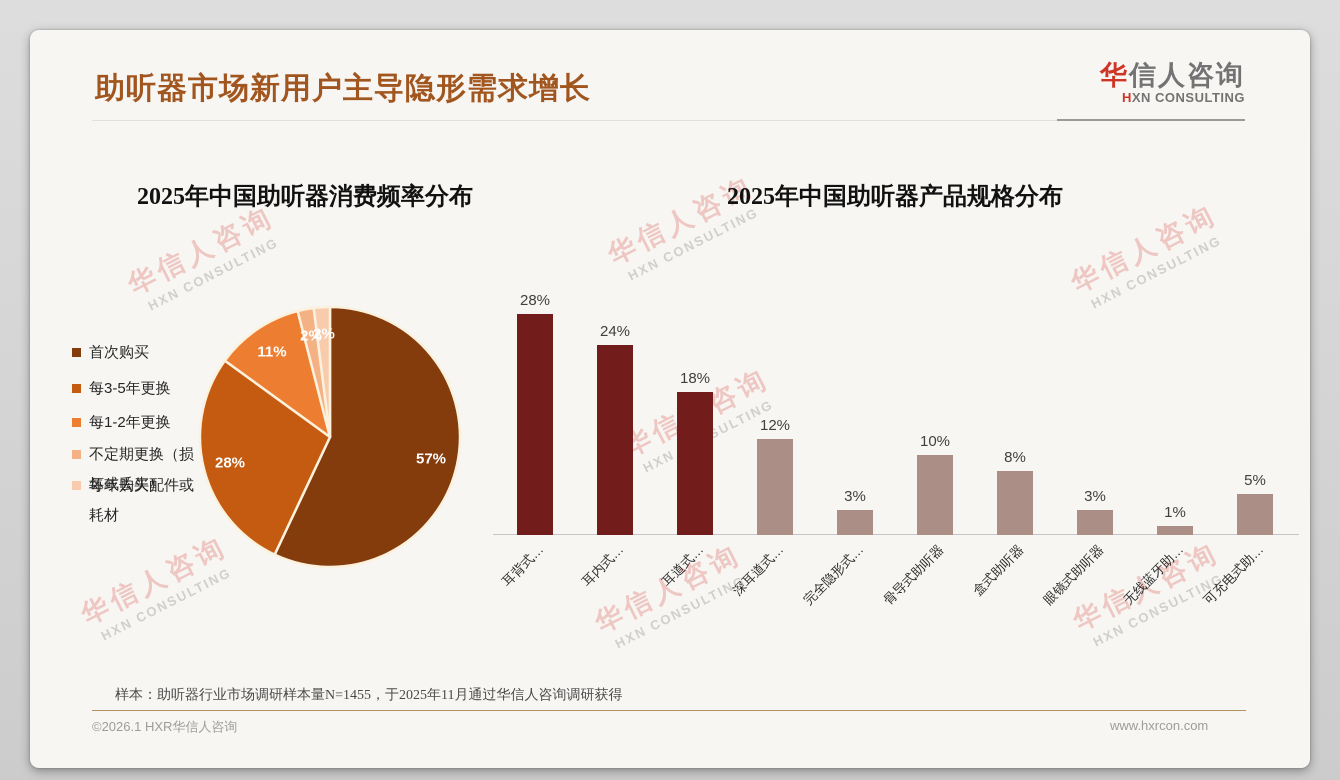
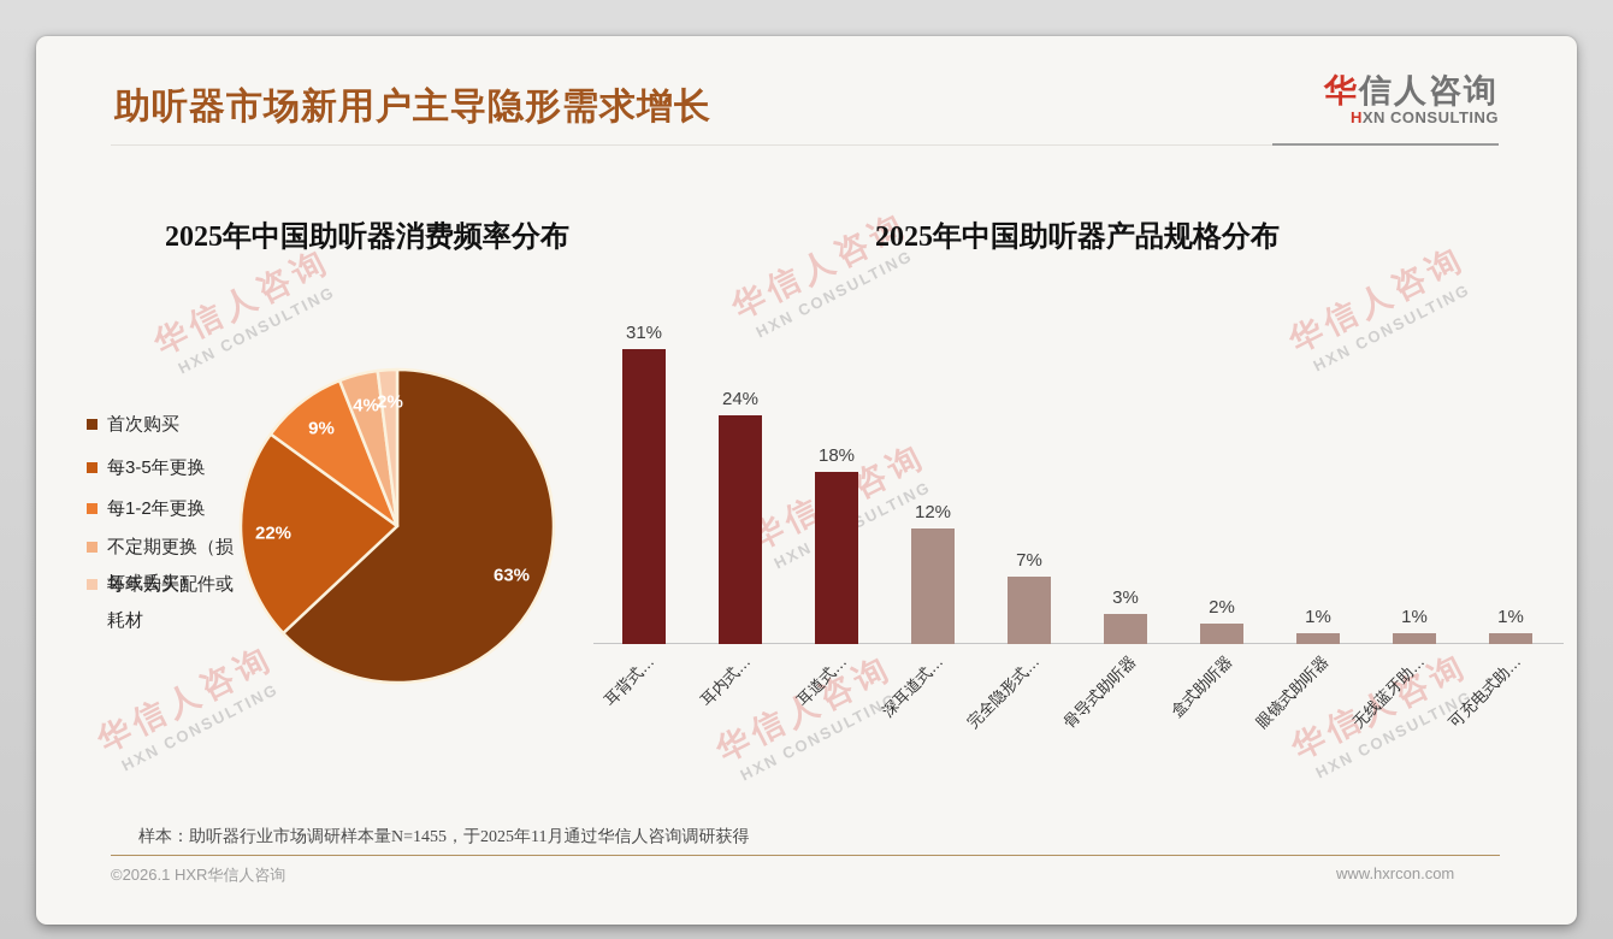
2025年中国助听器消费频率分布/首次购买: 57% -> 63%
2025年中国助听器消费频率分布/每3-5年更换: 28% -> 22%
2025年中国助听器消费频率分布/每1-2年更换: 11% -> 9%
2025年中国助听器消费频率分布/不定期更换（损坏或丢失）: 2% -> 4%
2025年中国助听器产品规格分布/耳背式…: 28% -> 31%
2025年中国助听器产品规格分布/完全隐形式…: 3% -> 7%
2025年中国助听器产品规格分布/骨导式助听器: 10% -> 3%
2025年中国助听器产品规格分布/盒式助听器: 8% -> 2%
2025年中国助听器产品规格分布/眼镜式助听器: 3% -> 1%
2025年中国助听器产品规格分布/可充电式助…: 5% -> 1%
